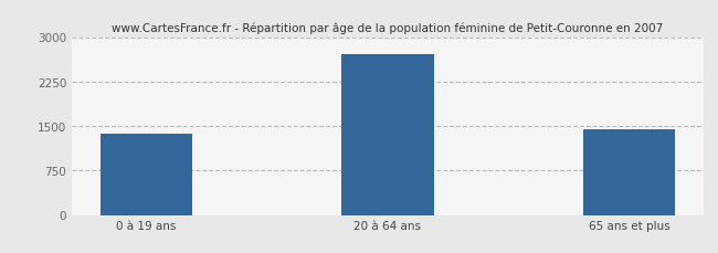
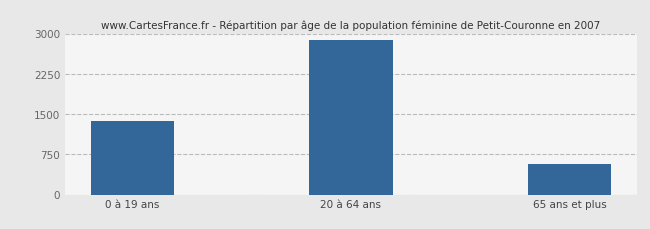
20 à 64 ans: 2720 -> 2870
65 ans et plus: 1440 -> 560
